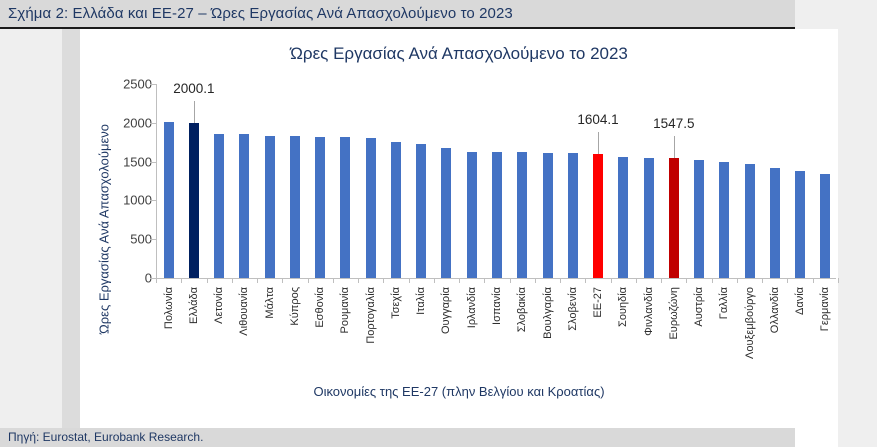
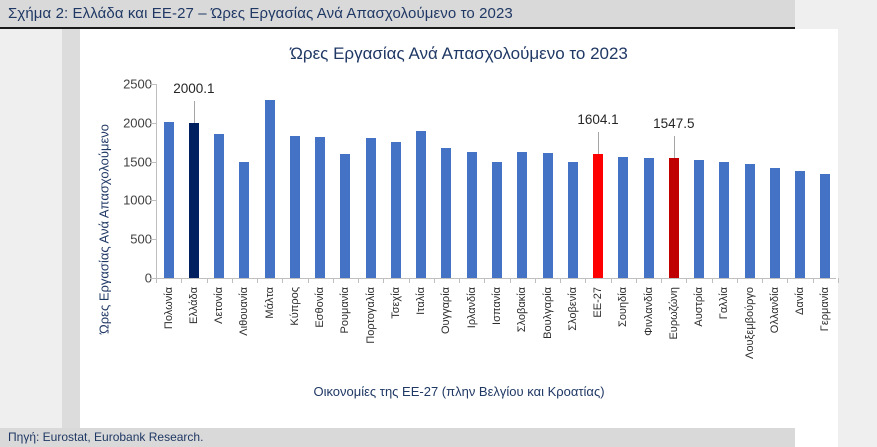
Λιθουανία: 1900 -> 1500
Μάλτα: 1800 -> 2300
Ρουμανία: 1800 -> 1600
Ιταλία: 1700 -> 1900
Ισπανία: 1600 -> 1500
Σλοβενία: 1600 -> 1500
